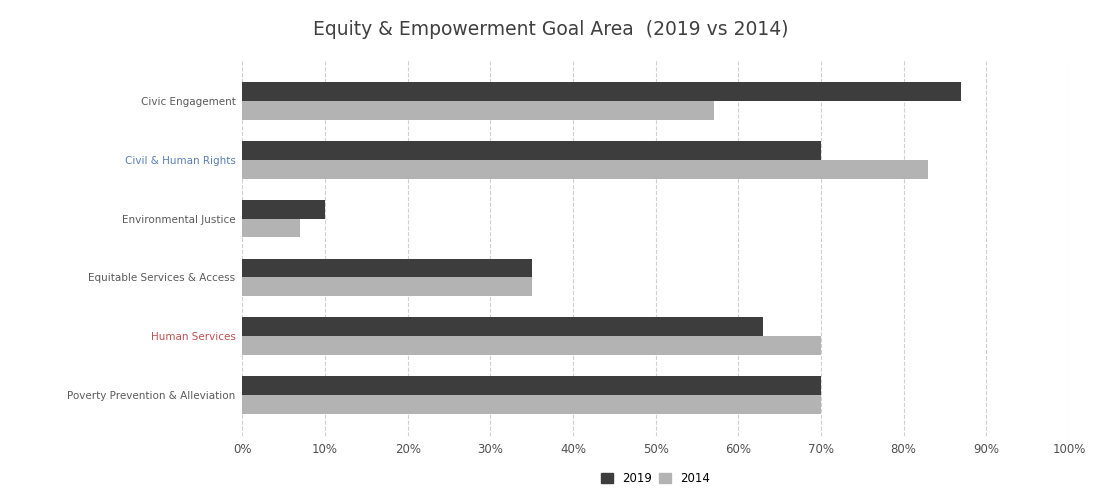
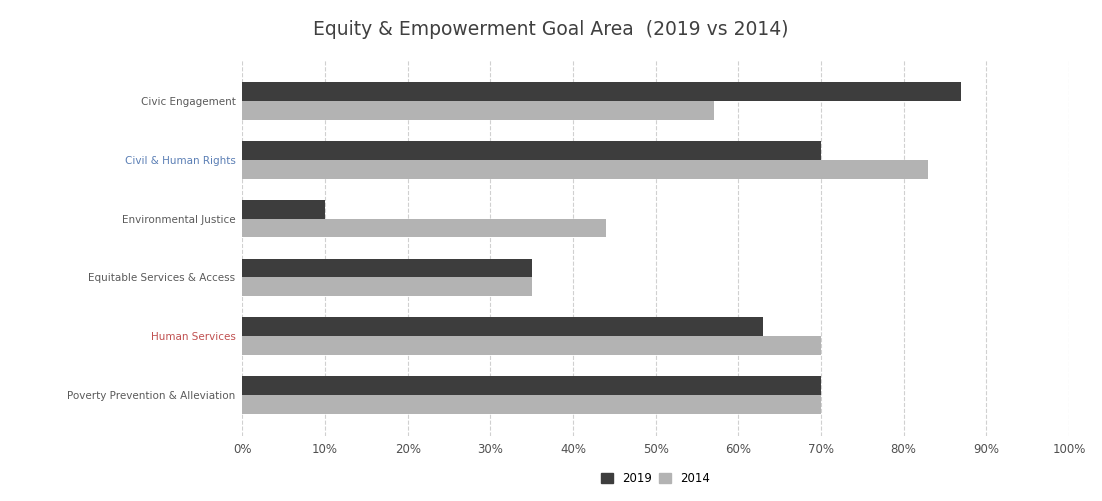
2014/Environmental Justice: 7% -> 44%
